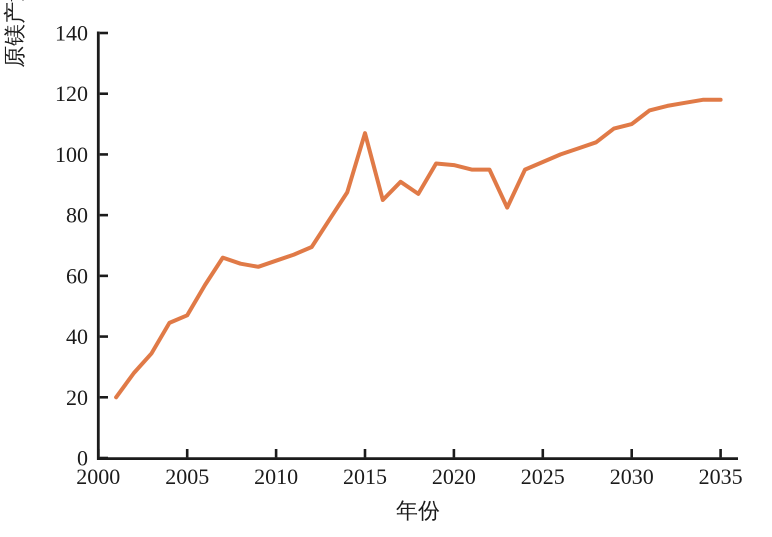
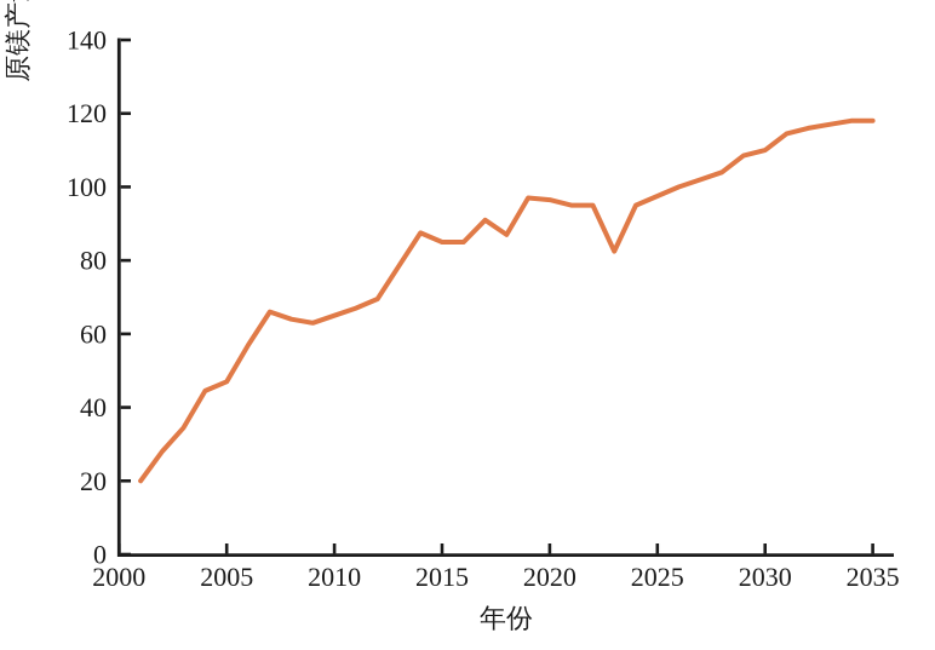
2015: 107 -> 85
